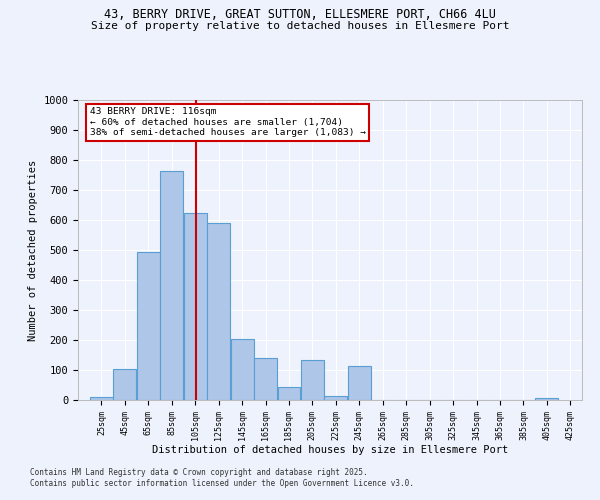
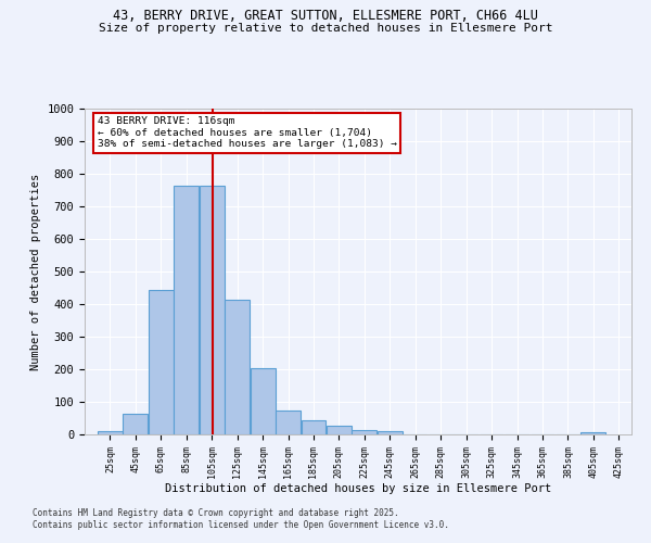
45sqm: 105 -> 62
65sqm: 495 -> 445
105sqm: 625 -> 762
125sqm: 590 -> 415
165sqm: 140 -> 75
205sqm: 135 -> 27
245sqm: 115 -> 10
